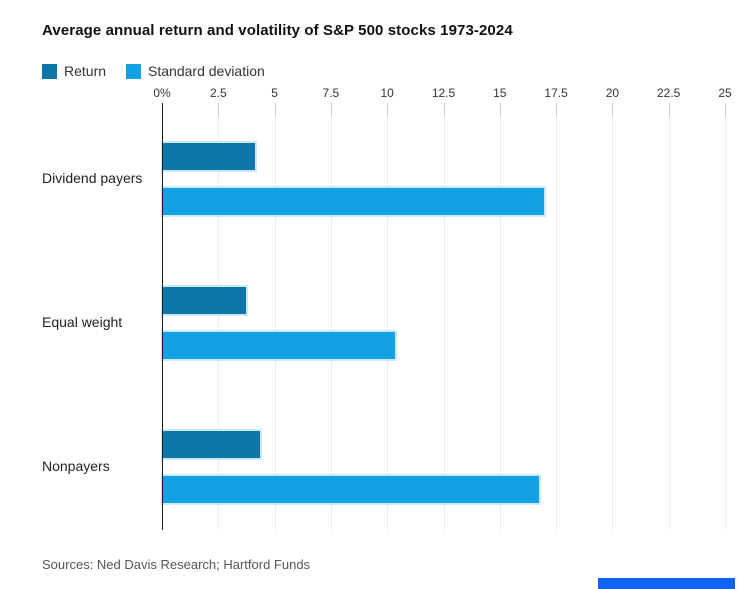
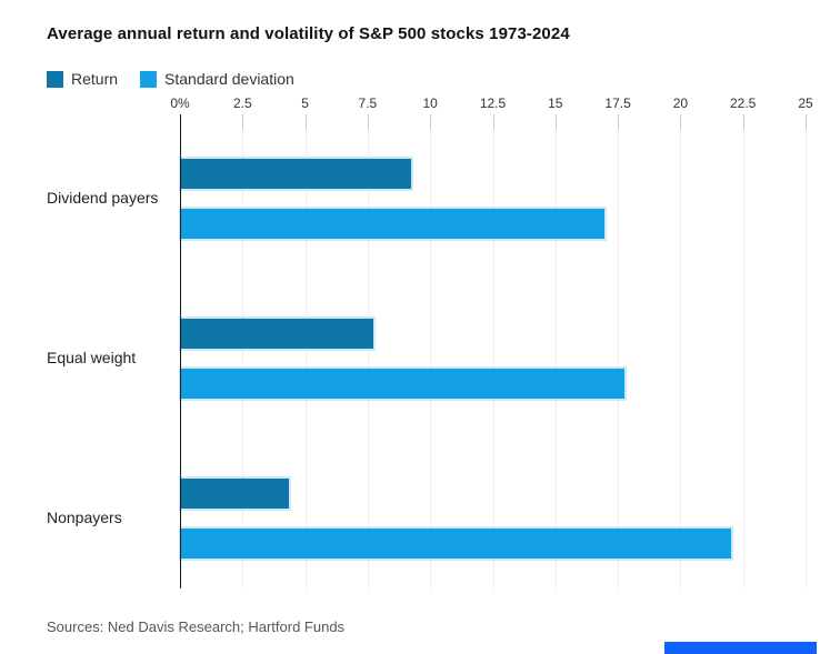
Return/Dividend payers: 4.1 -> 9.2
Return/Equal weight: 3.7 -> 7.7
Standard deviation/Equal weight: 10.3 -> 17.7
Standard deviation/Nonpayers: 16.7 -> 22.0
